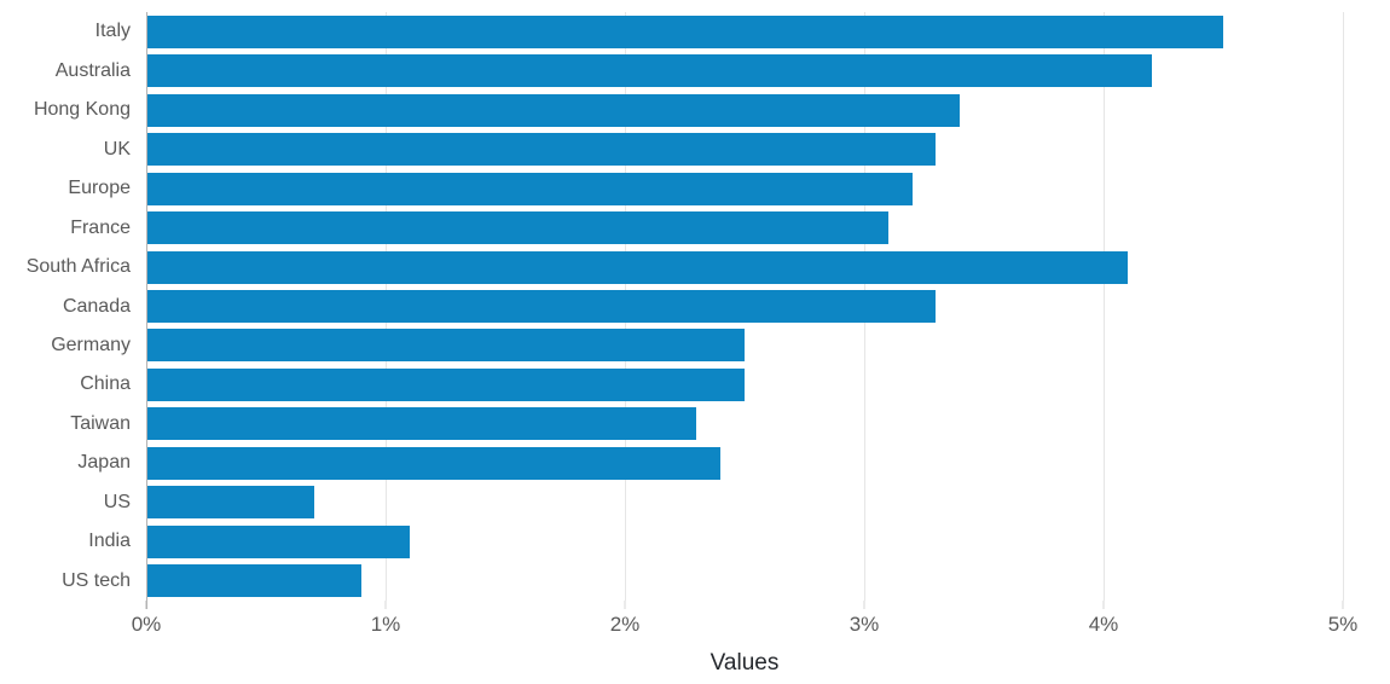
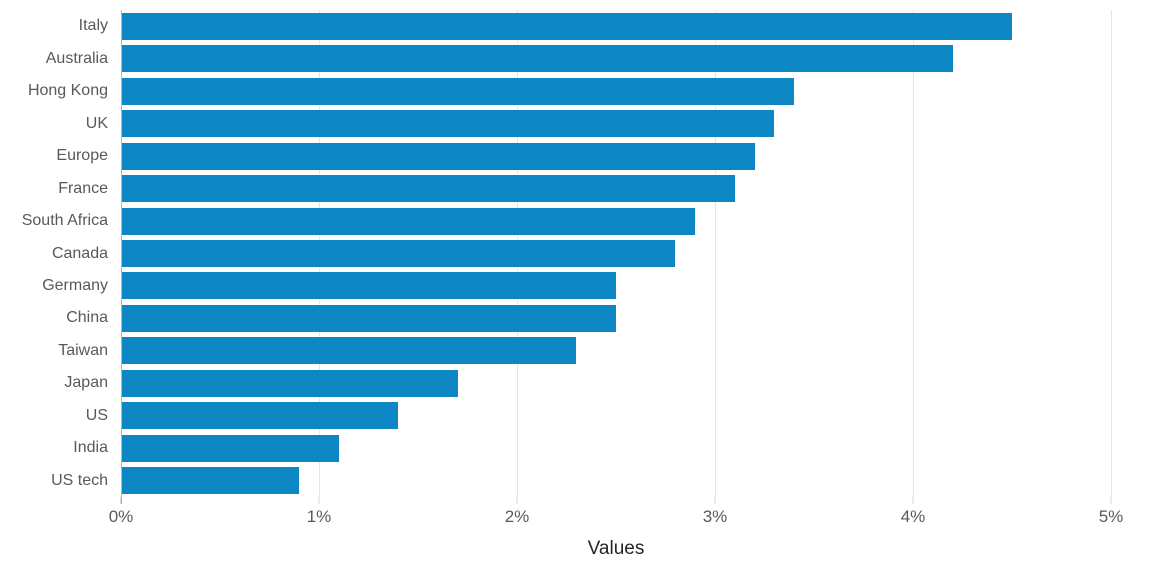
South Africa: 4.1% -> 2.9%
Canada: 3.3% -> 2.8%
Japan: 2.4% -> 1.7%
US: 0.7% -> 1.4%
